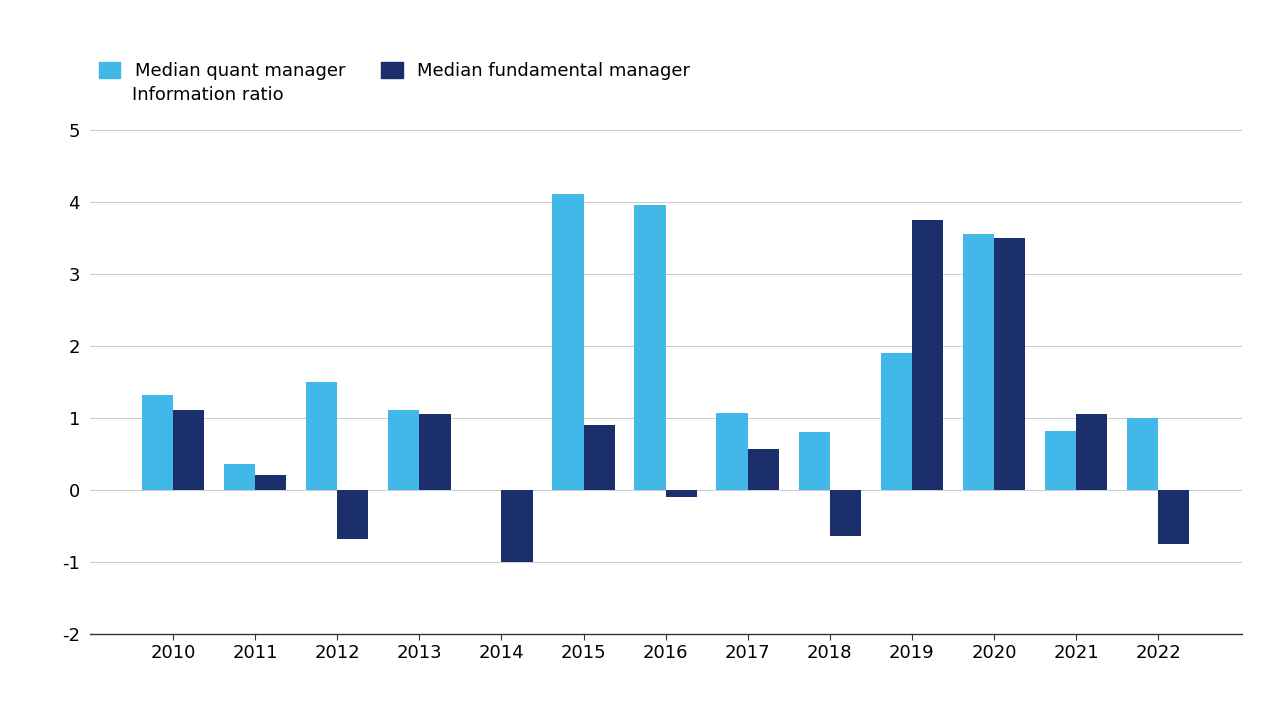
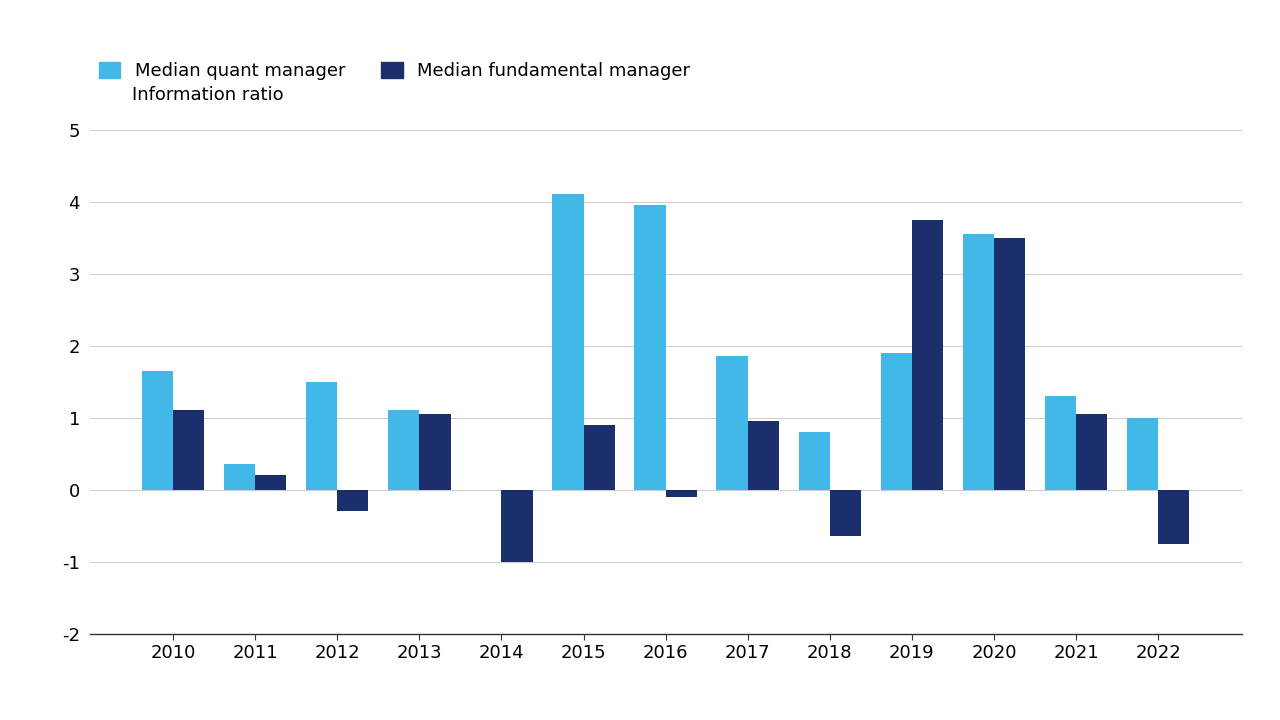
Median quant manager/2010: 1.32 -> 1.65
Median fundamental manager/2012: -0.68 -> -0.30
Median quant manager/2017: 1.06 -> 1.85
Median fundamental manager/2017: 0.56 -> 0.95
Median quant manager/2021: 0.82 -> 1.30
